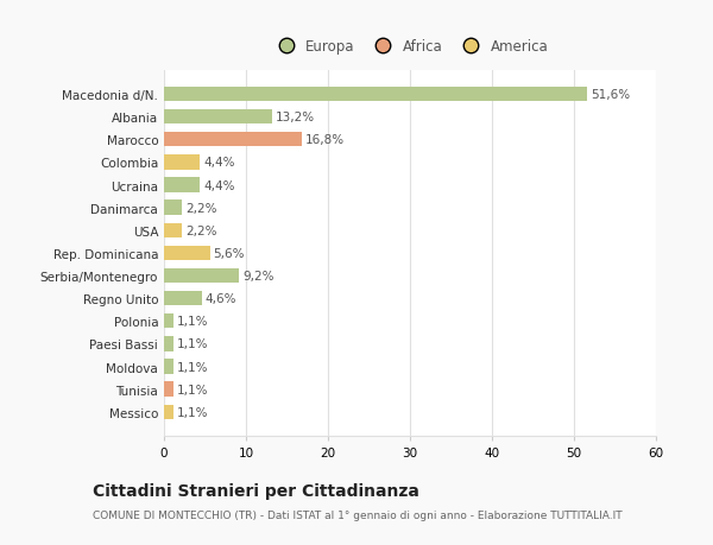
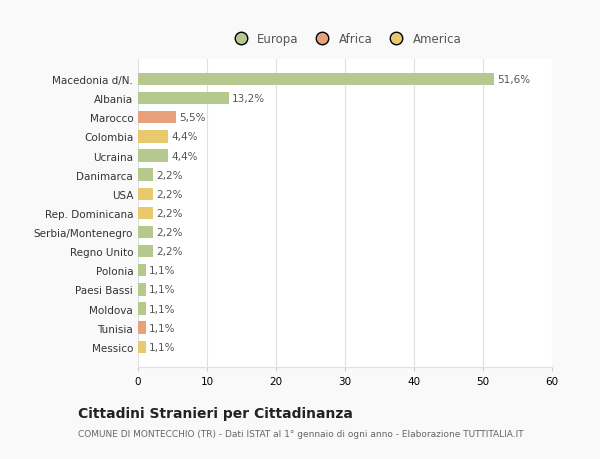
Marocco: 16,8% -> 5,5%
Rep. Dominicana: 5,6% -> 2,2%
Serbia/Montenegro: 9,2% -> 2,2%
Regno Unito: 4,6% -> 2,2%
